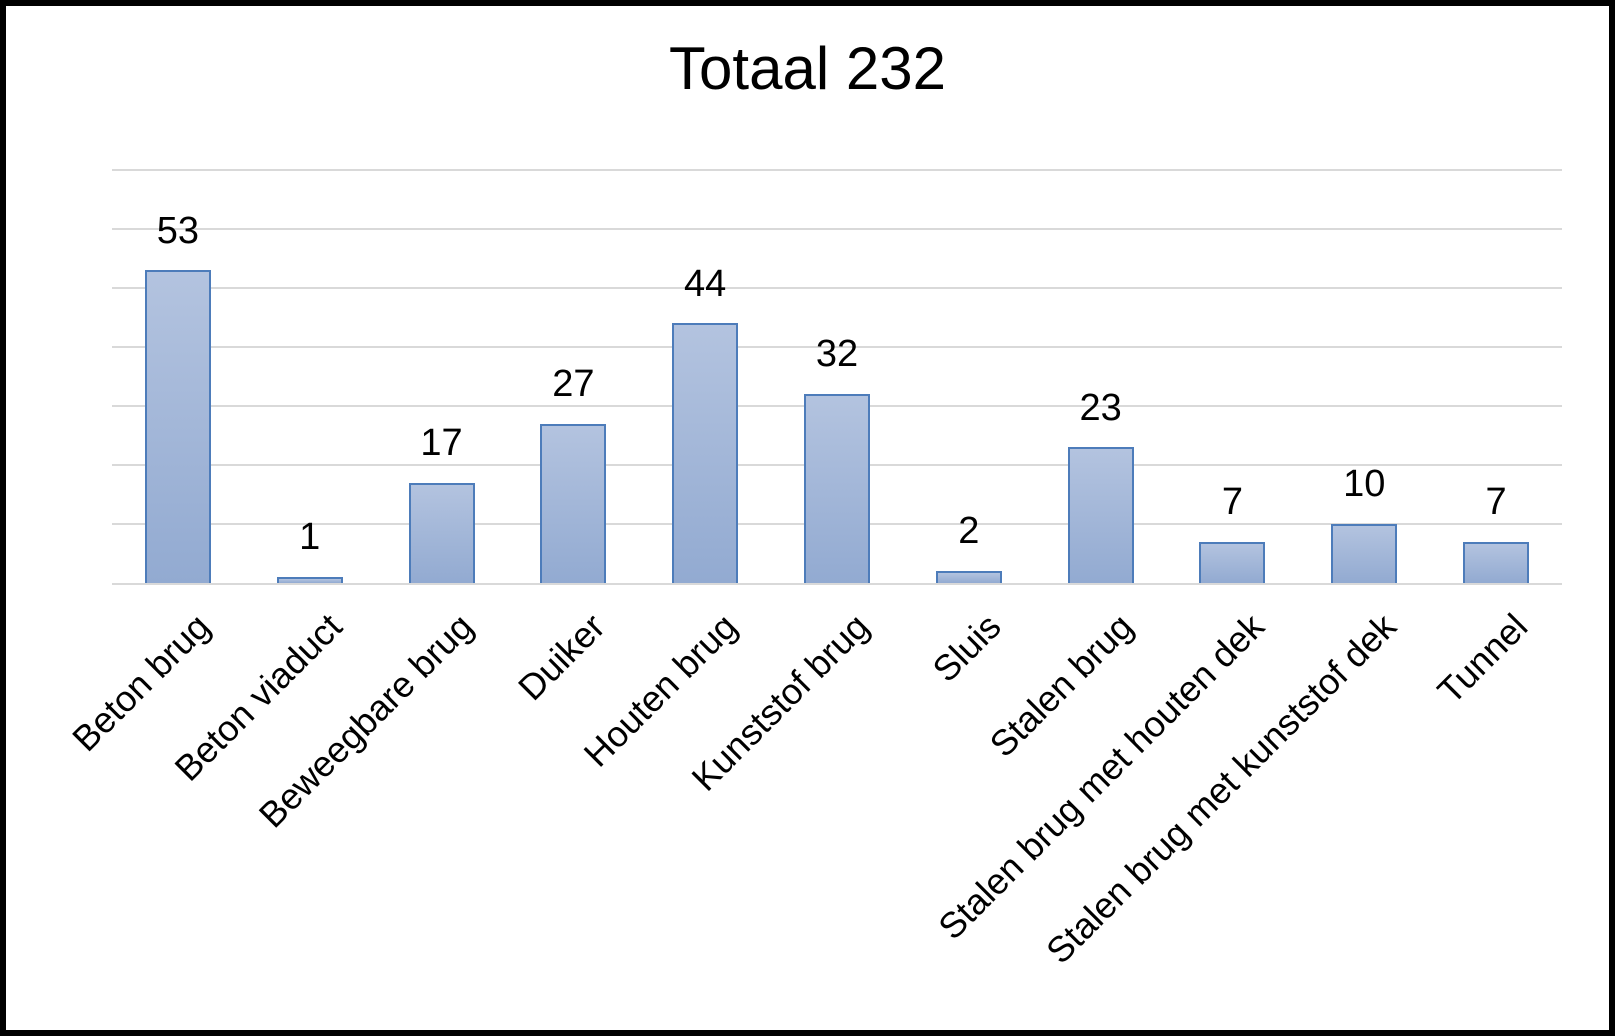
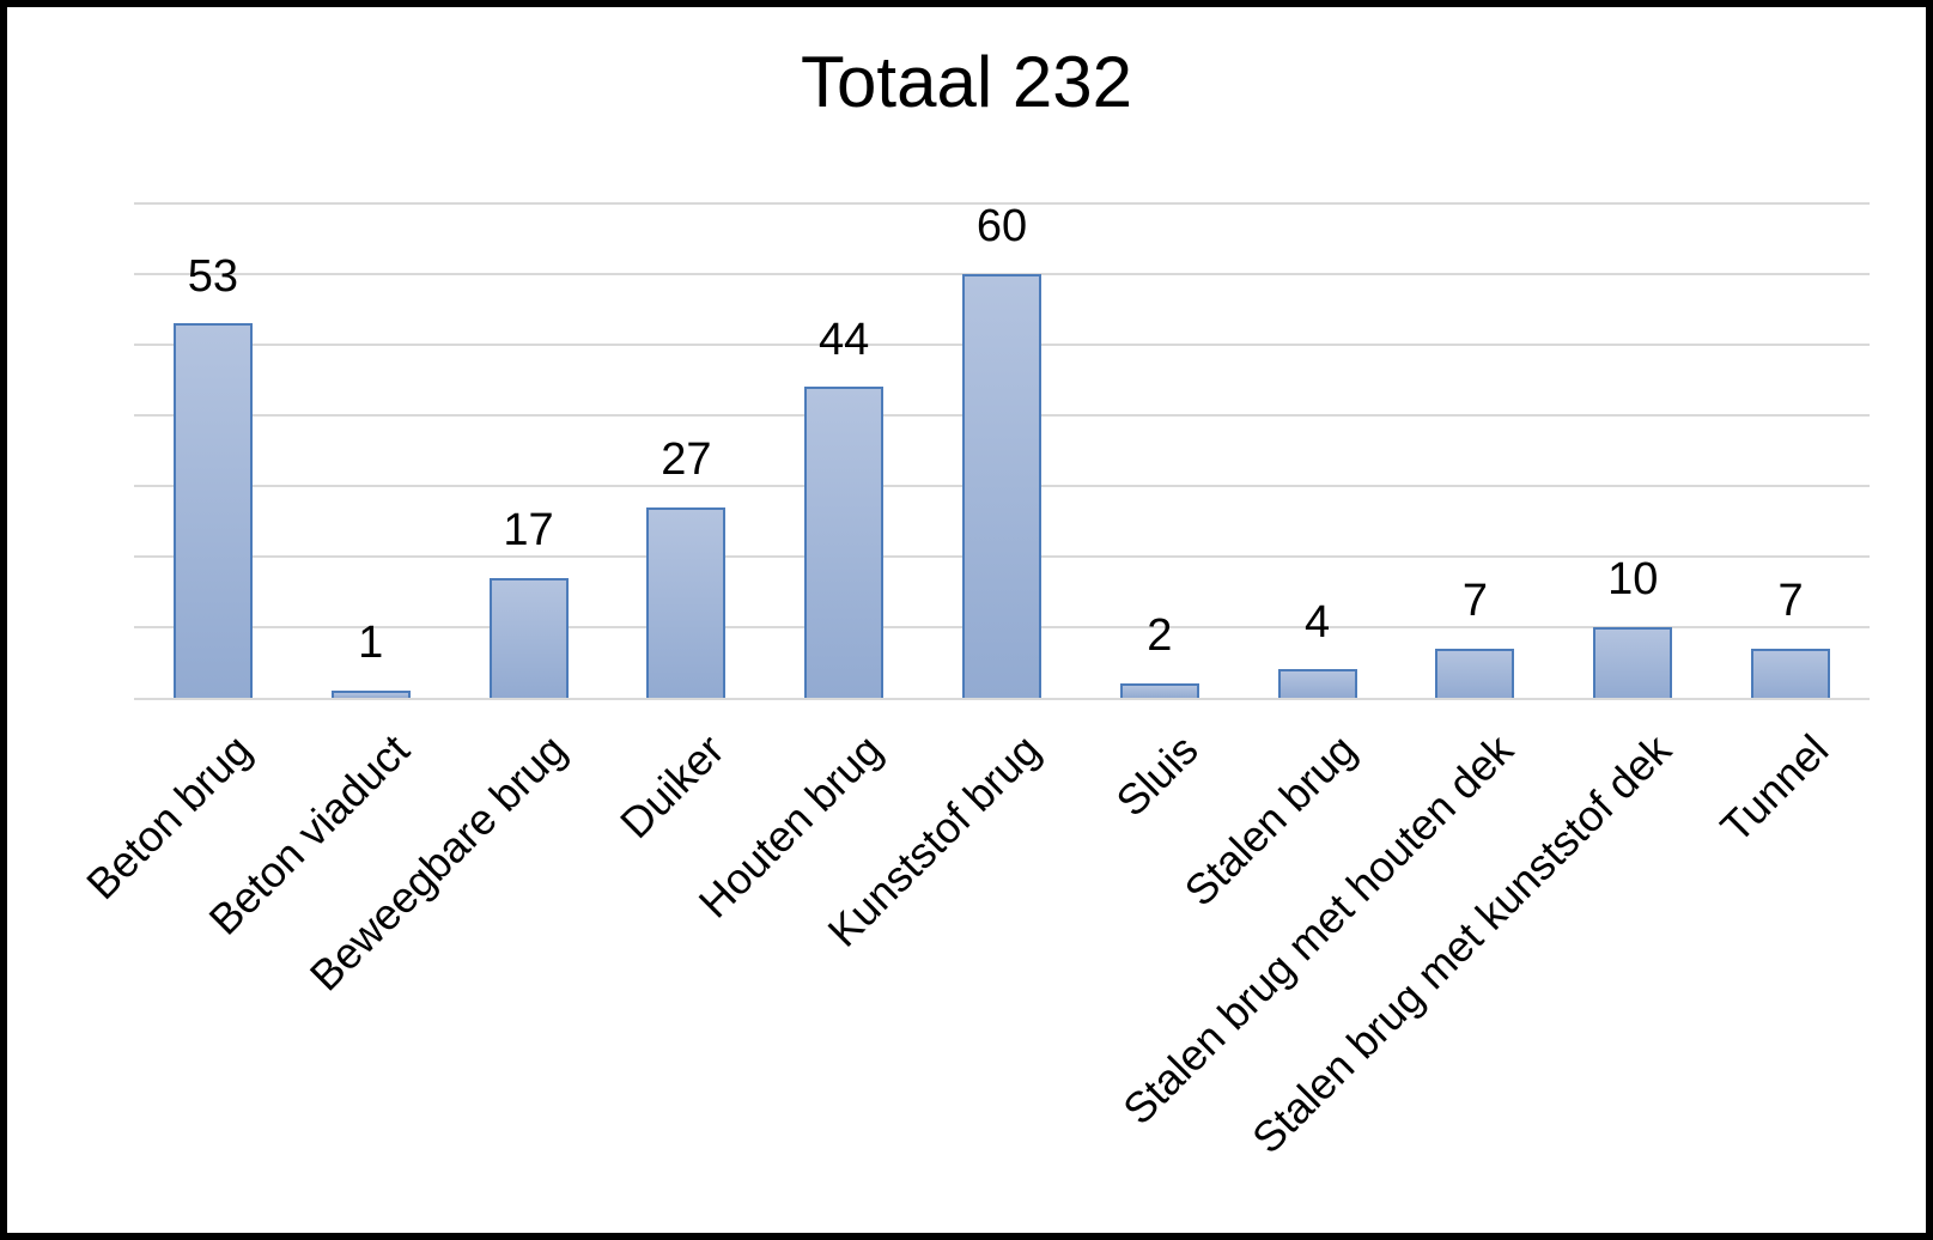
Kunststof brug: 32 -> 60
Stalen brug: 23 -> 4
